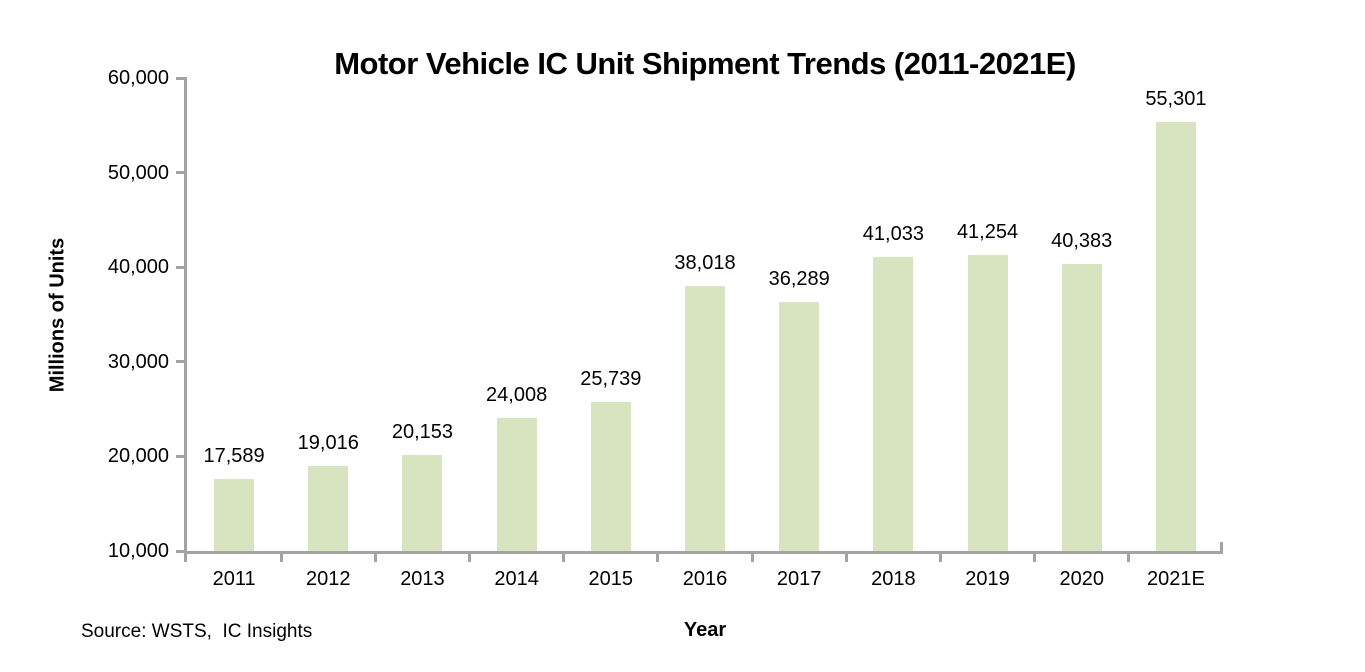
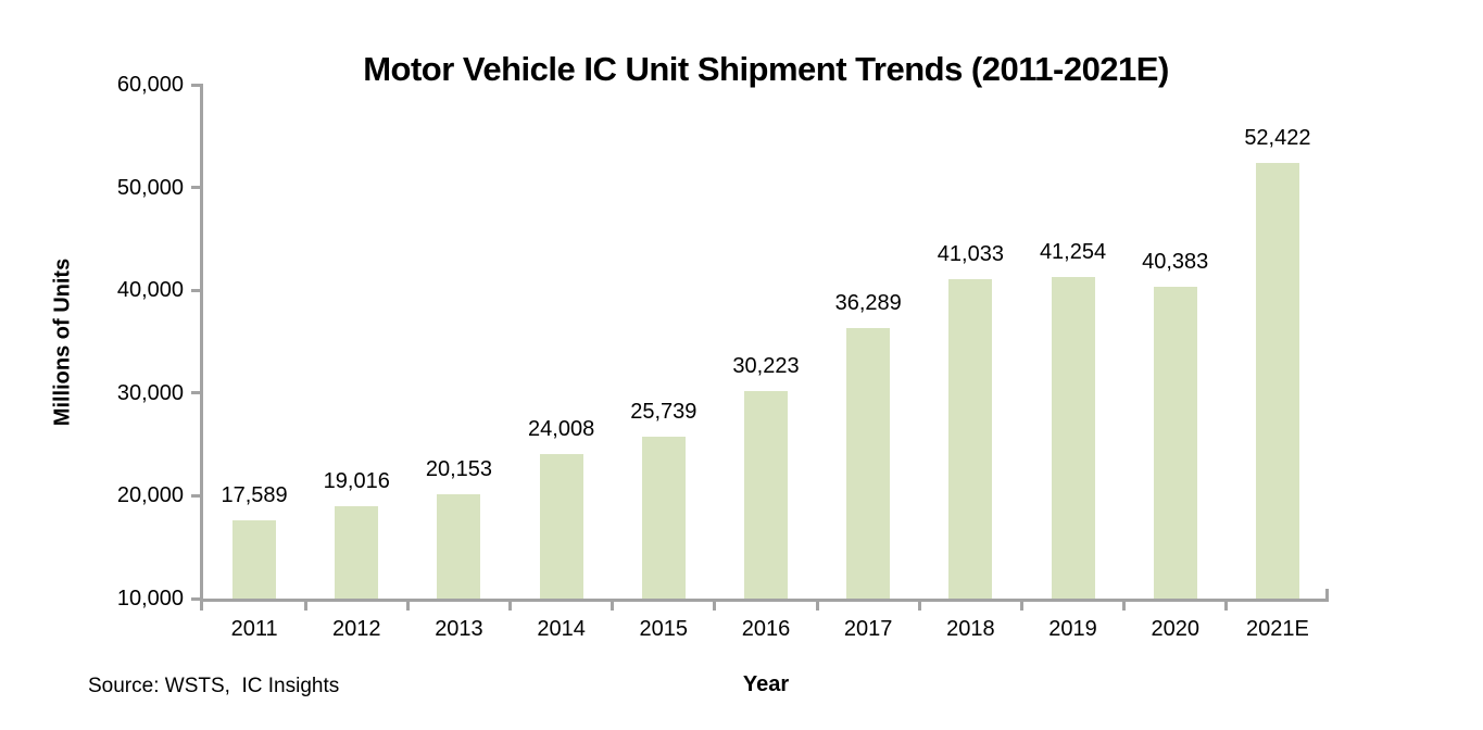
2016: 38,018 -> 30,223
2021E: 55,301 -> 52,422
